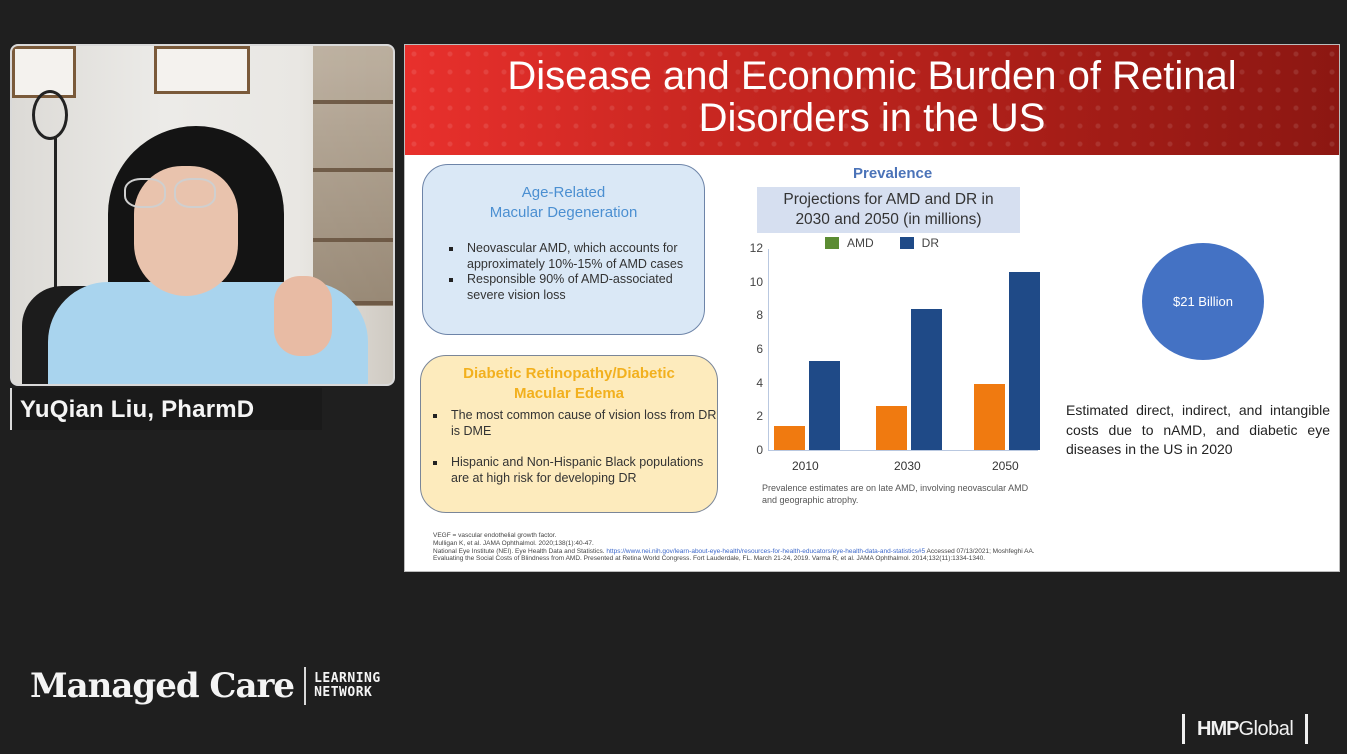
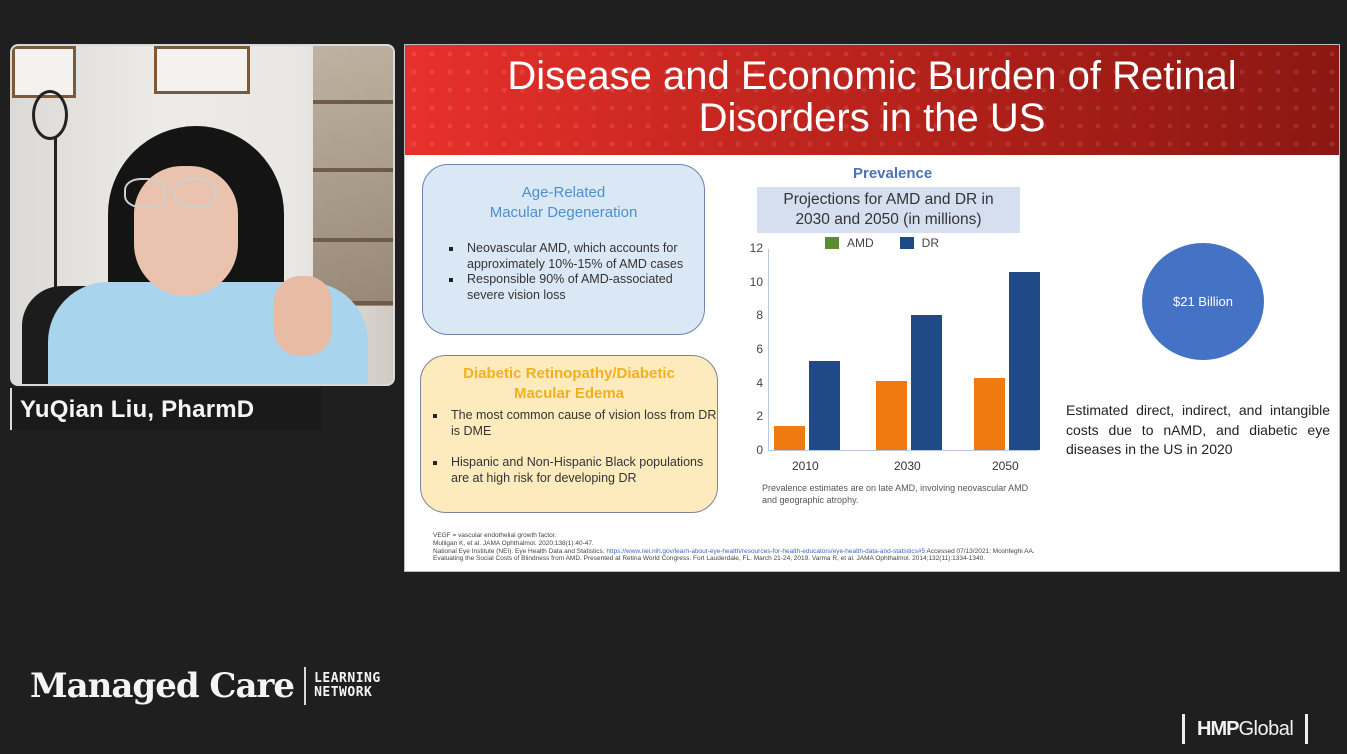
AMD/2030: 2.6 -> 4.1
DR/2030: 8.4 -> 8.0
AMD/2050: 3.9 -> 4.3
